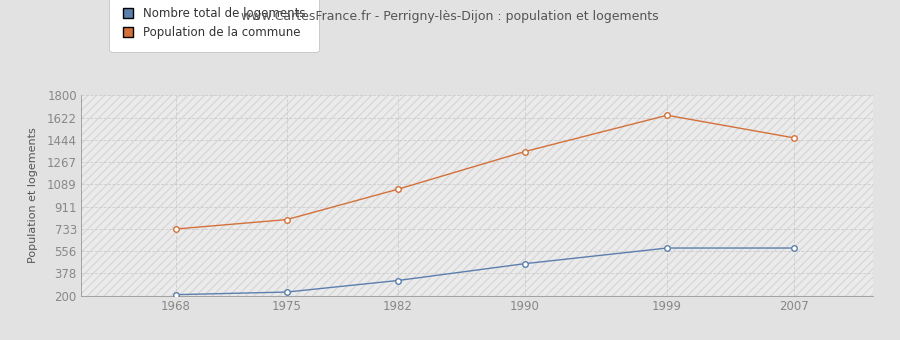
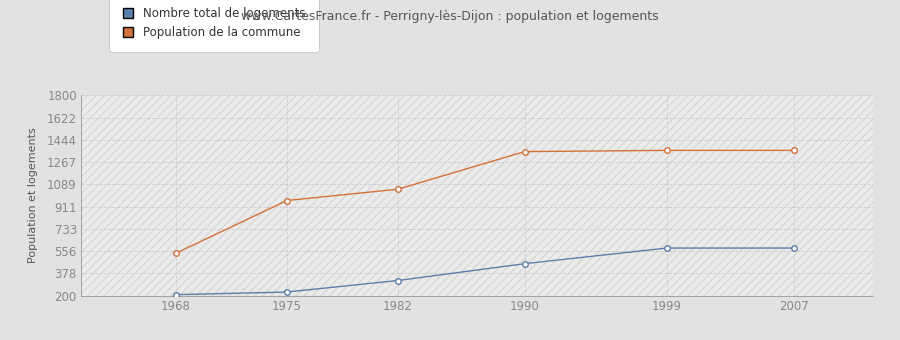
Population de la commune/1968: 730 -> 540
Population de la commune/1975: 810 -> 960
Population de la commune/1999: 1640 -> 1360
Population de la commune/2007: 1460 -> 1360
